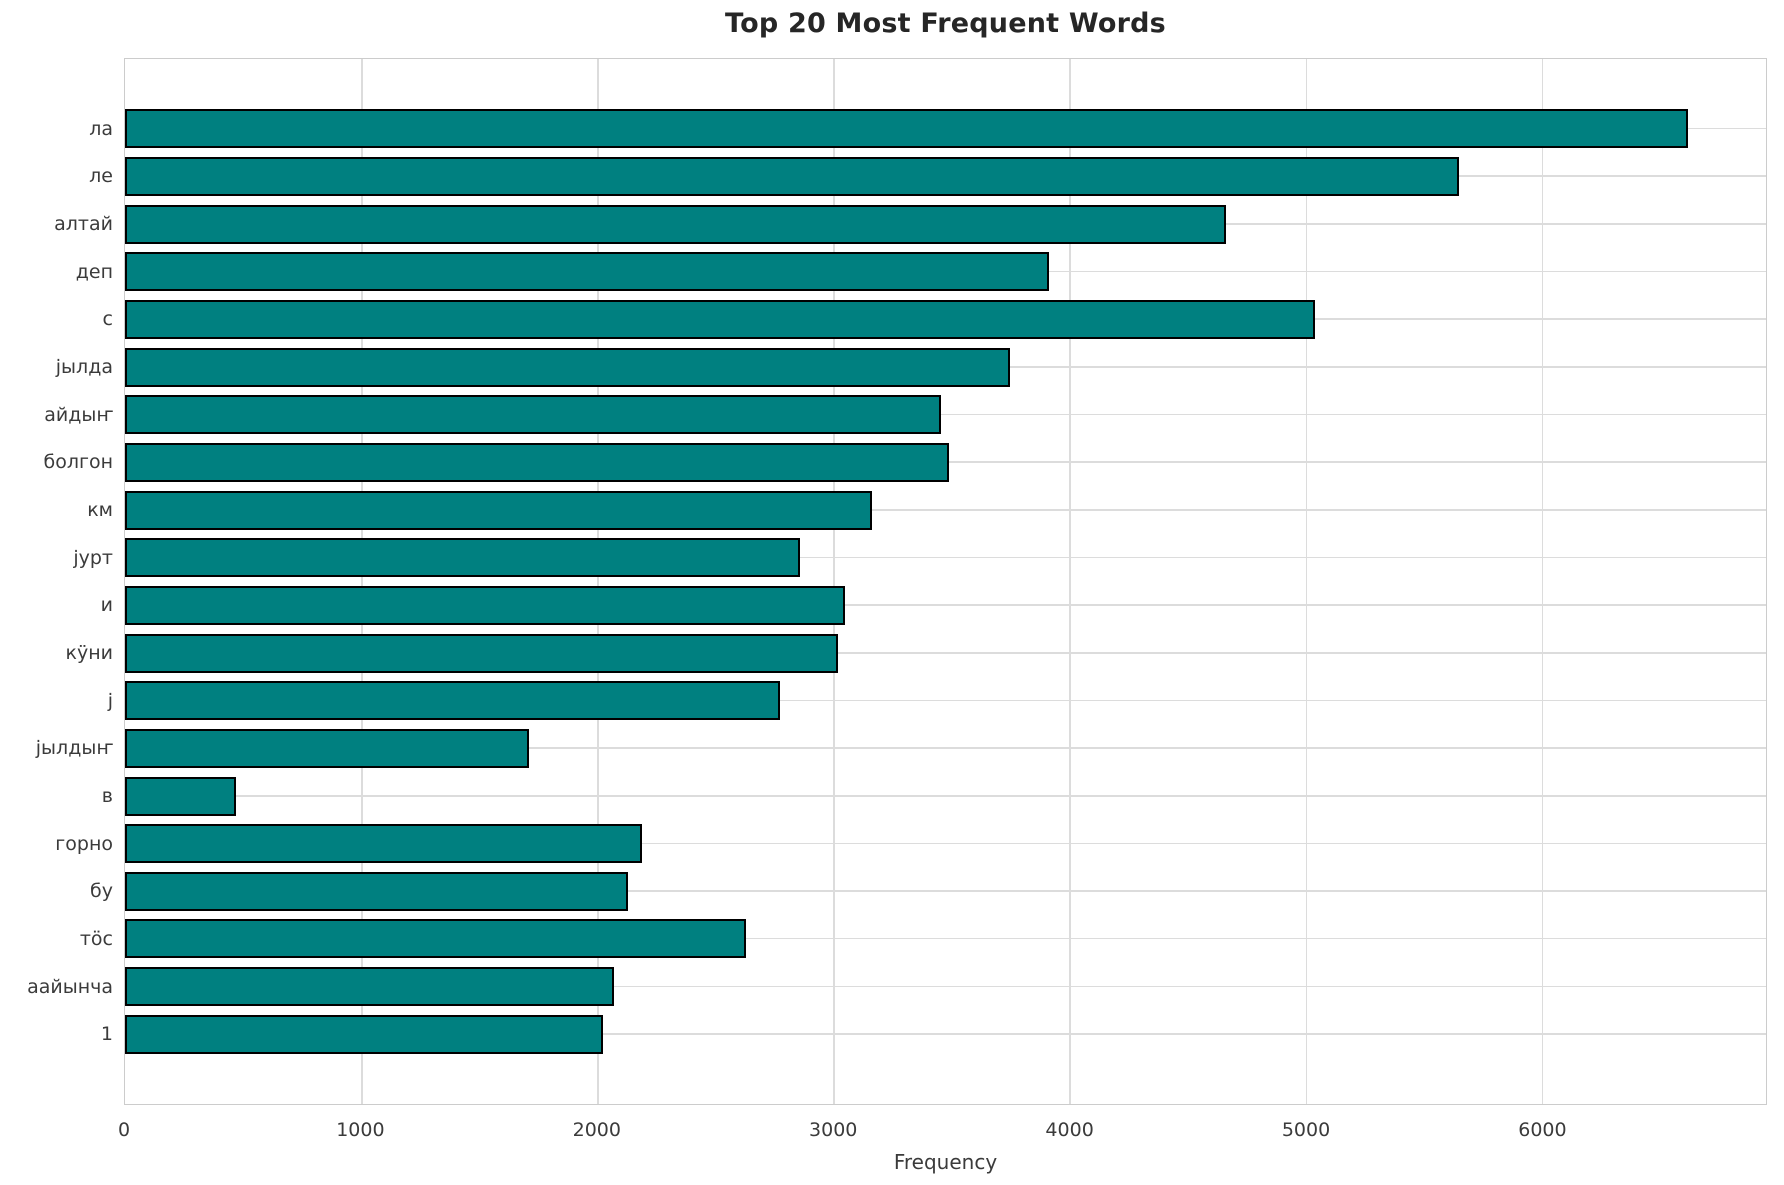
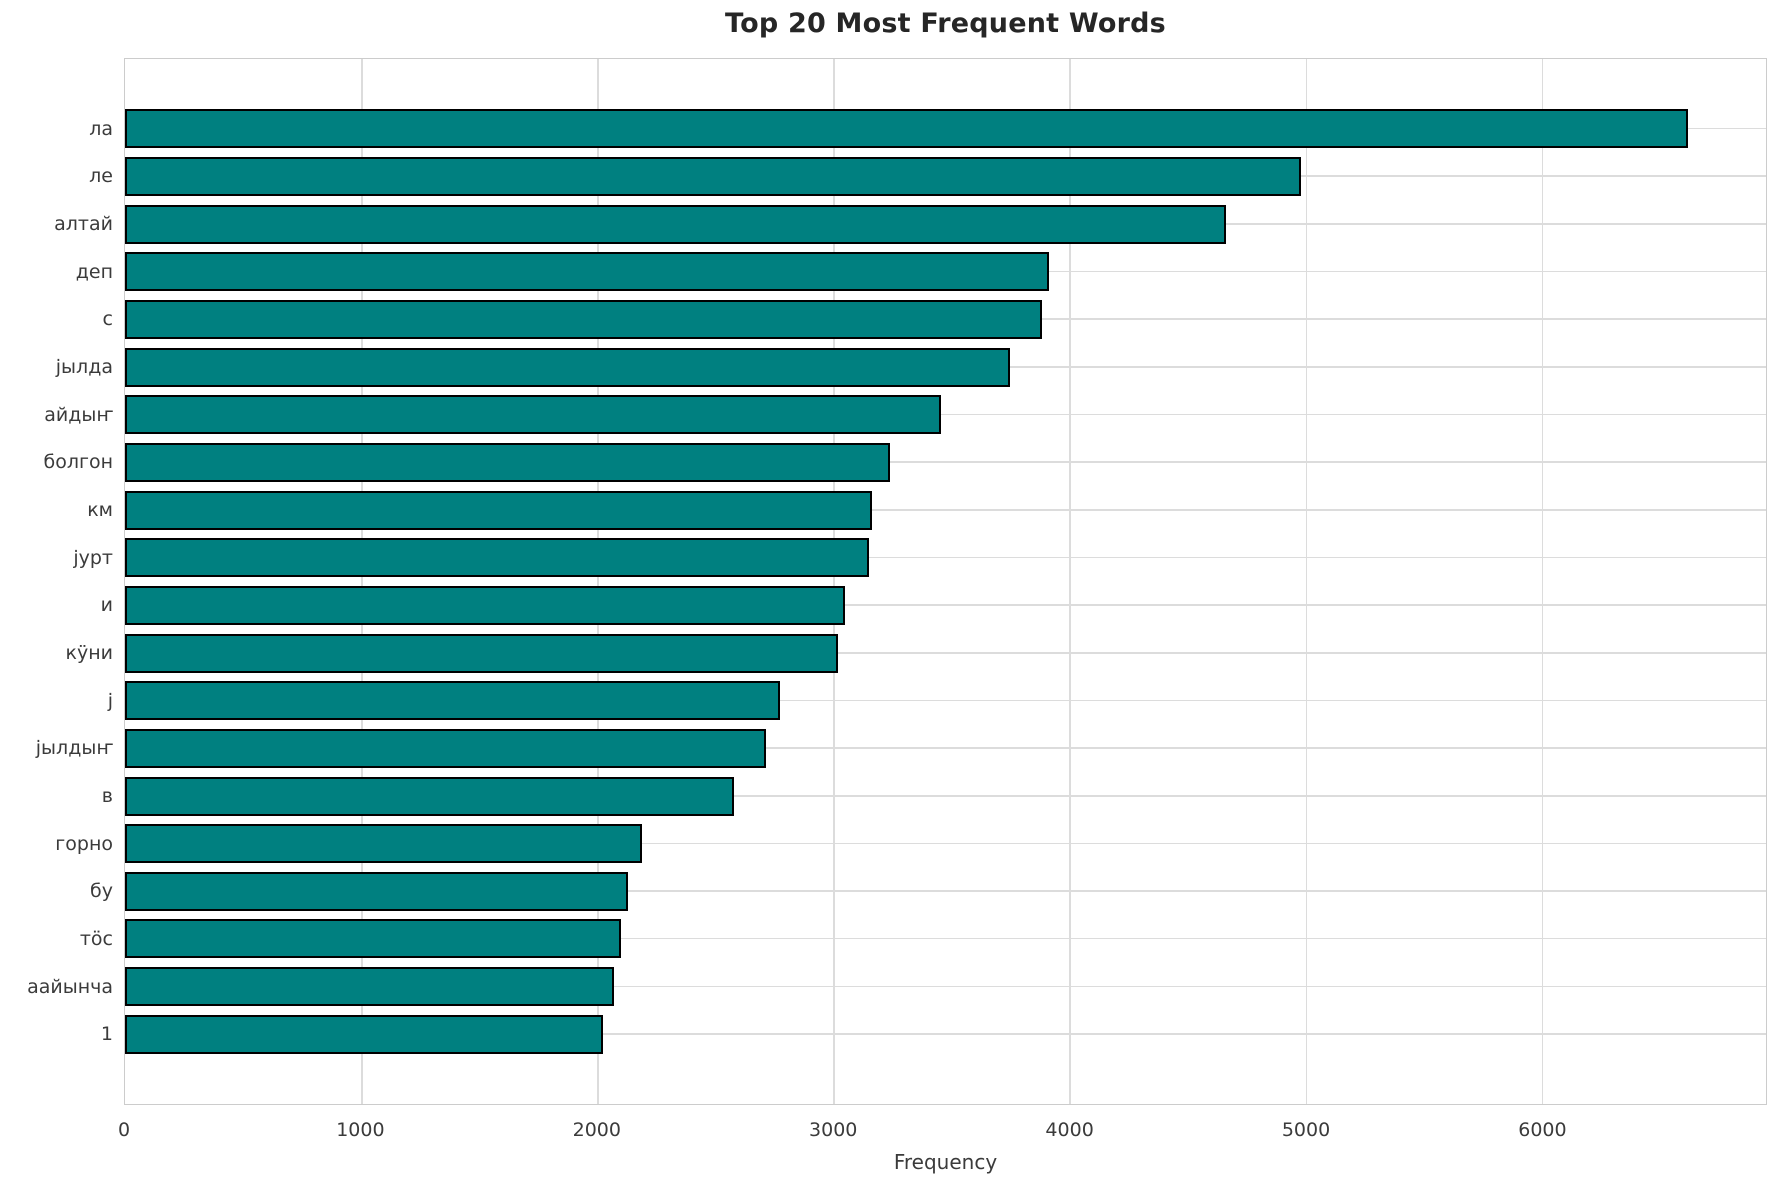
ле: 5650 -> 4980
с: 5040 -> 3880
болгон: 3490 -> 3240
јурт: 2860 -> 3150
јылдыҥ: 1710 -> 2720
в: 470 -> 2580
тӧс: 2630 -> 2100
